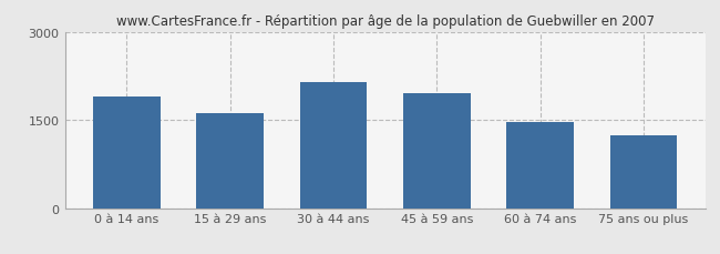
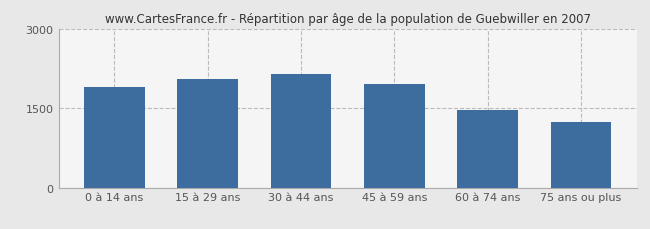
15 à 29 ans: 1620 -> 2040
